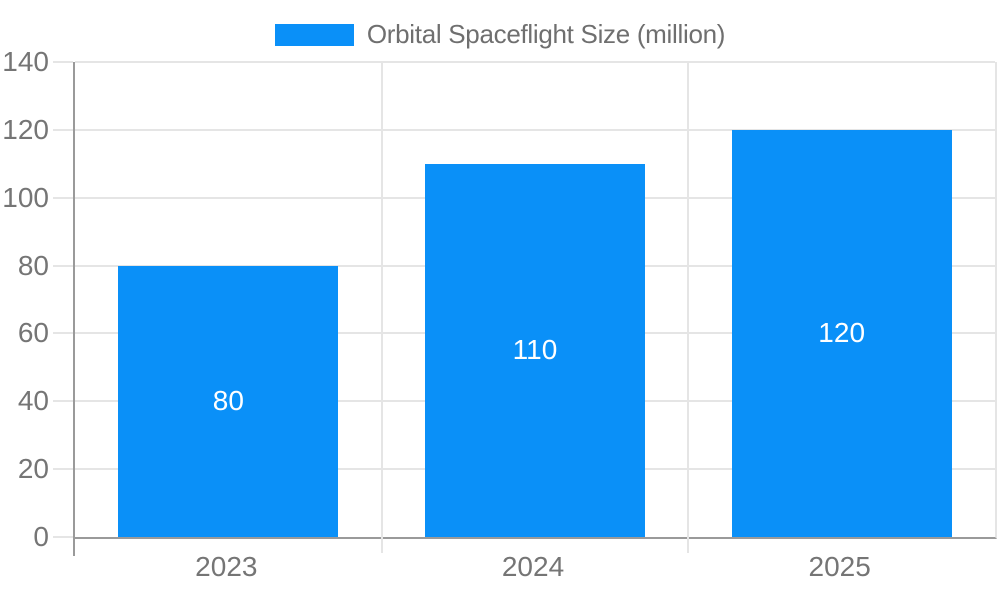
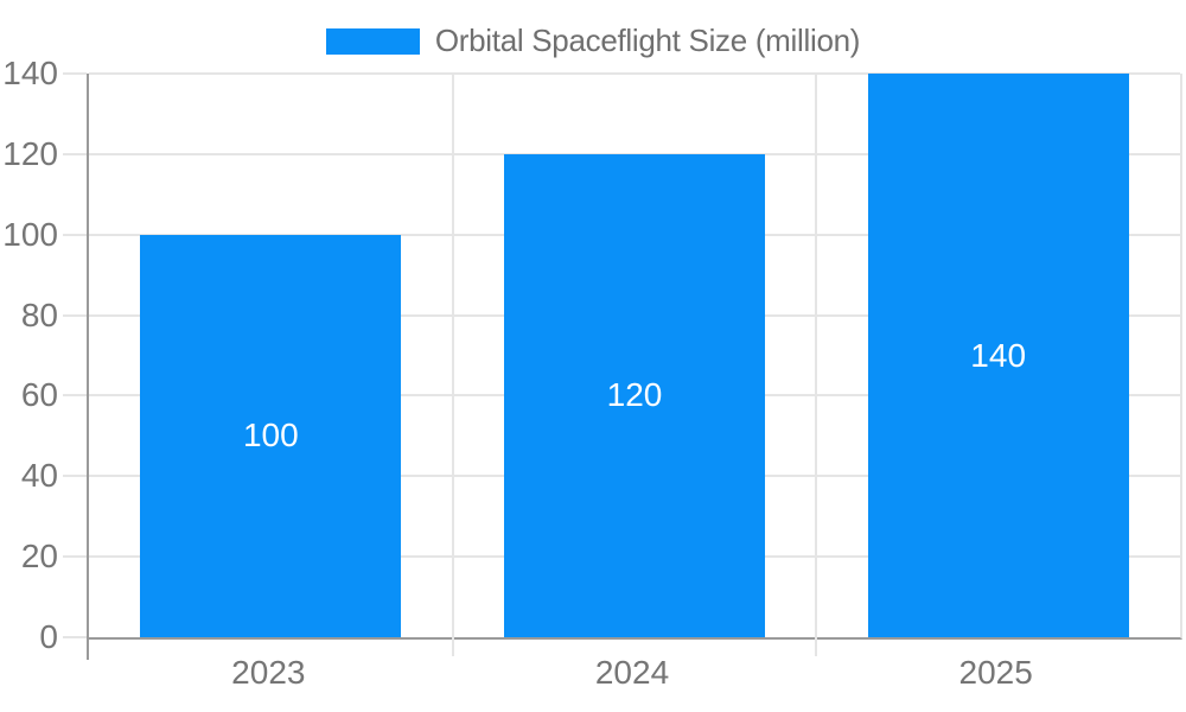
2023: 80 -> 100
2024: 110 -> 120
2025: 120 -> 140
